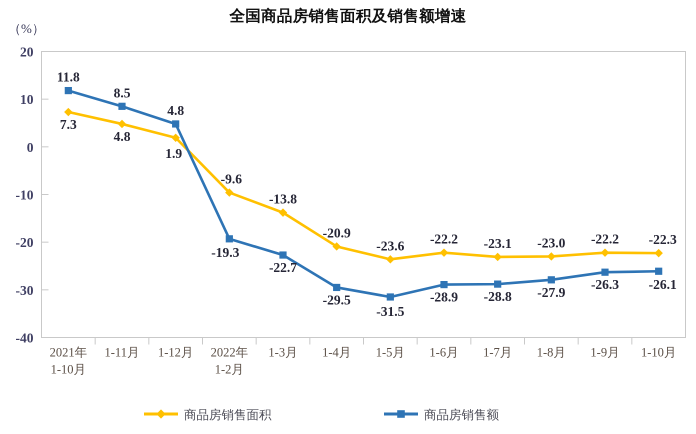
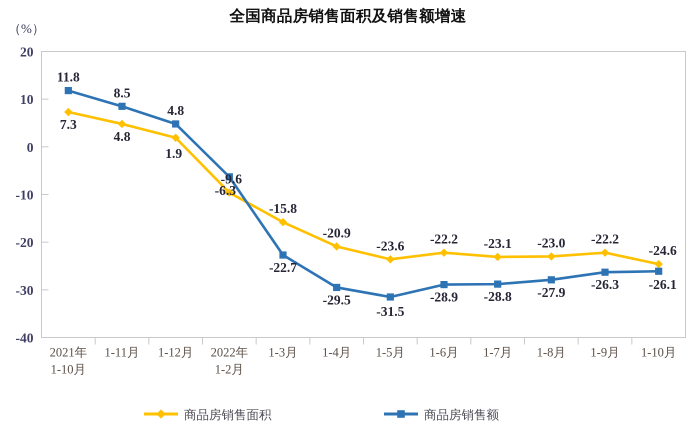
商品房销售额/2022年 1-2月: -19.3 -> -6.3
商品房销售面积/1-3月: -13.8 -> -15.8
商品房销售面积/1-10月: -22.3 -> -24.6
